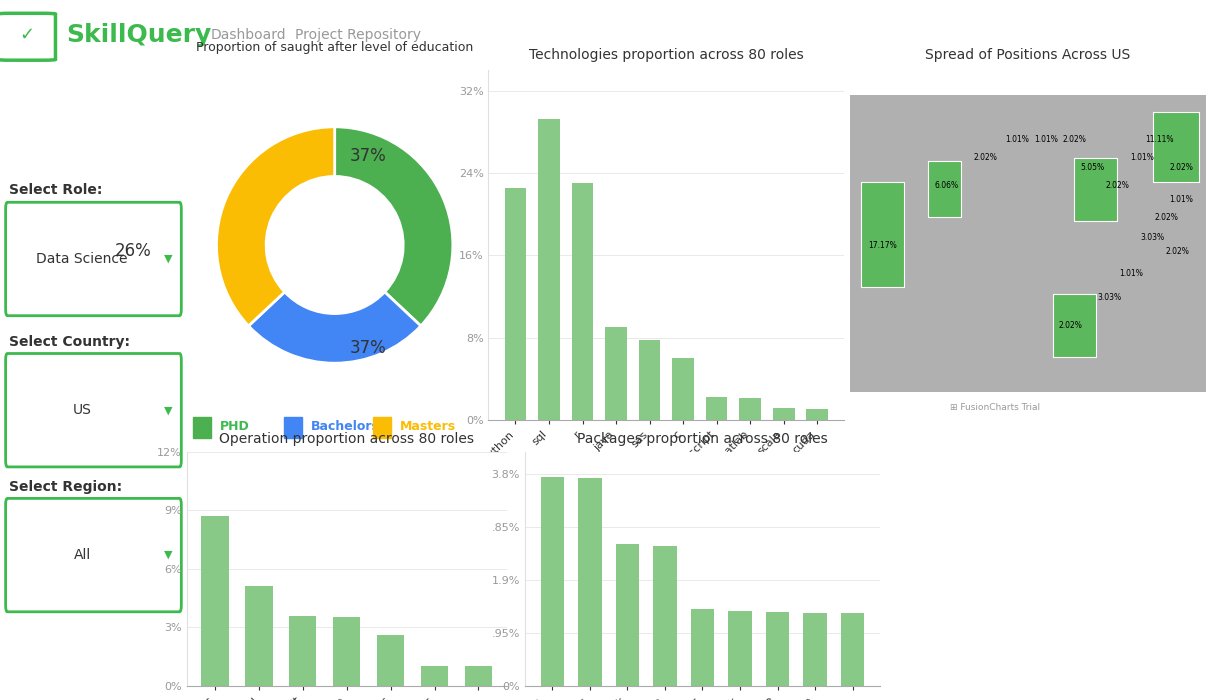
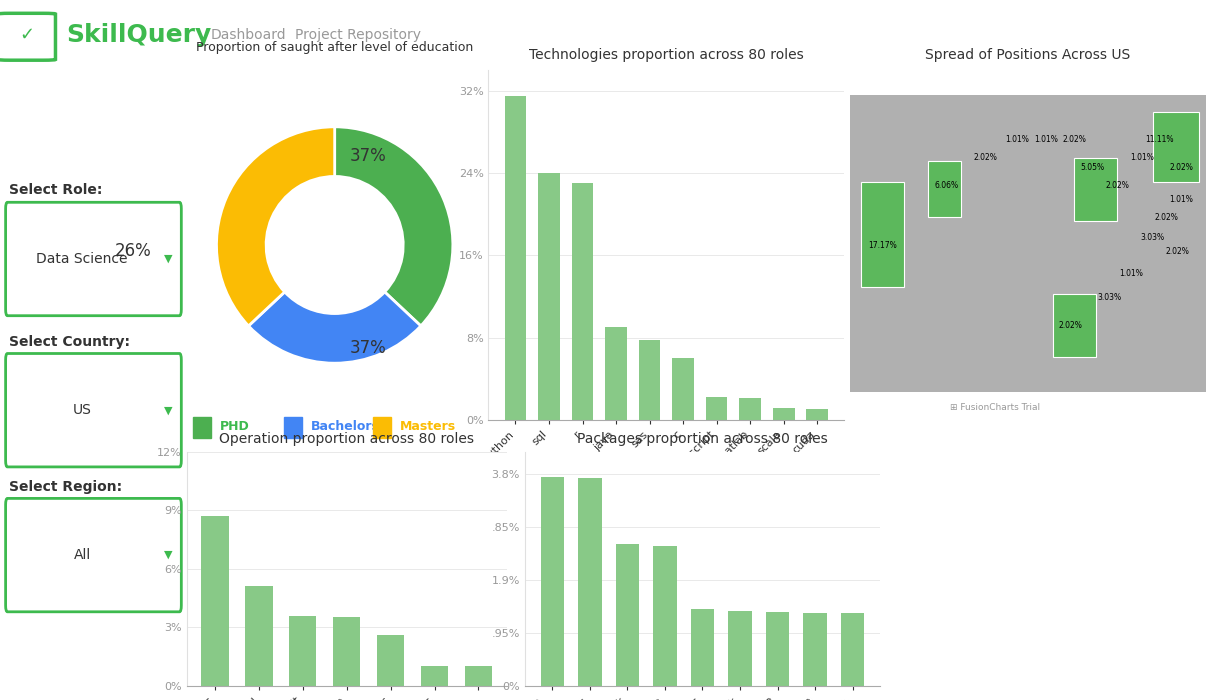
Technologies proportion across 80 roles/python: 22.5% -> 31.5%
Technologies proportion across 80 roles/sql: 29.2% -> 24.0%
